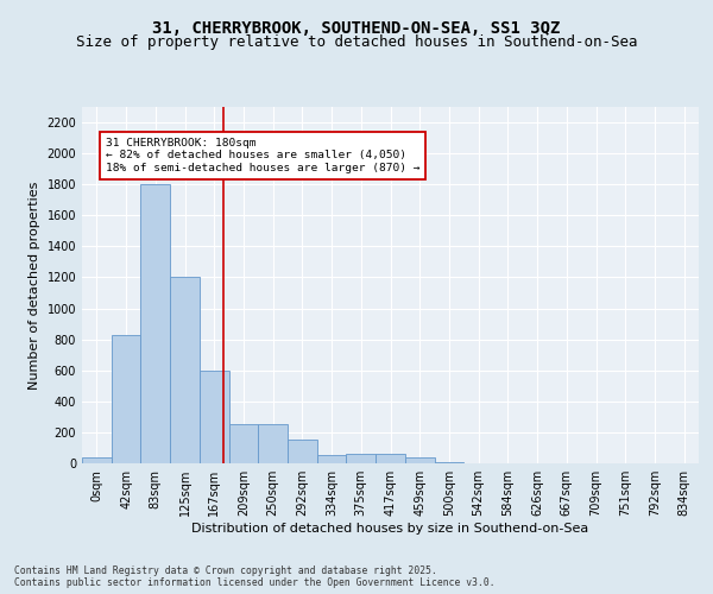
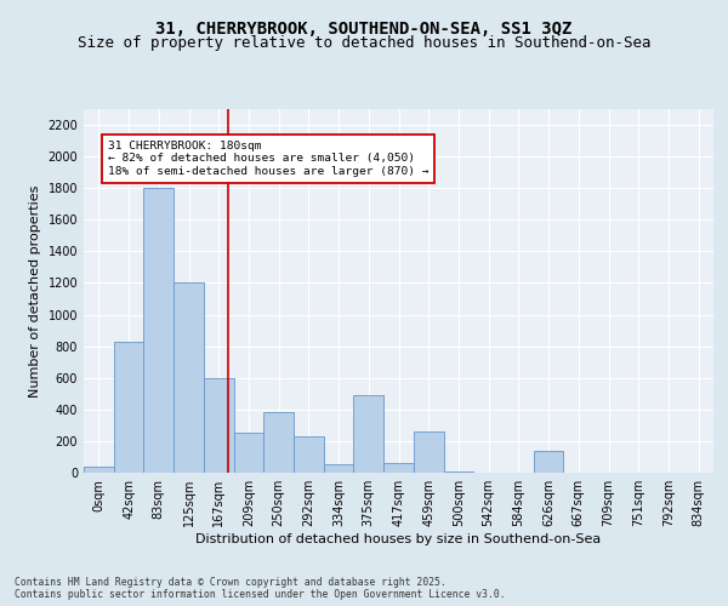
250sqm: 250 -> 380
292sqm: 150 -> 230
375sqm: 60 -> 490
459sqm: 40 -> 260
626sqm: 0 -> 140
